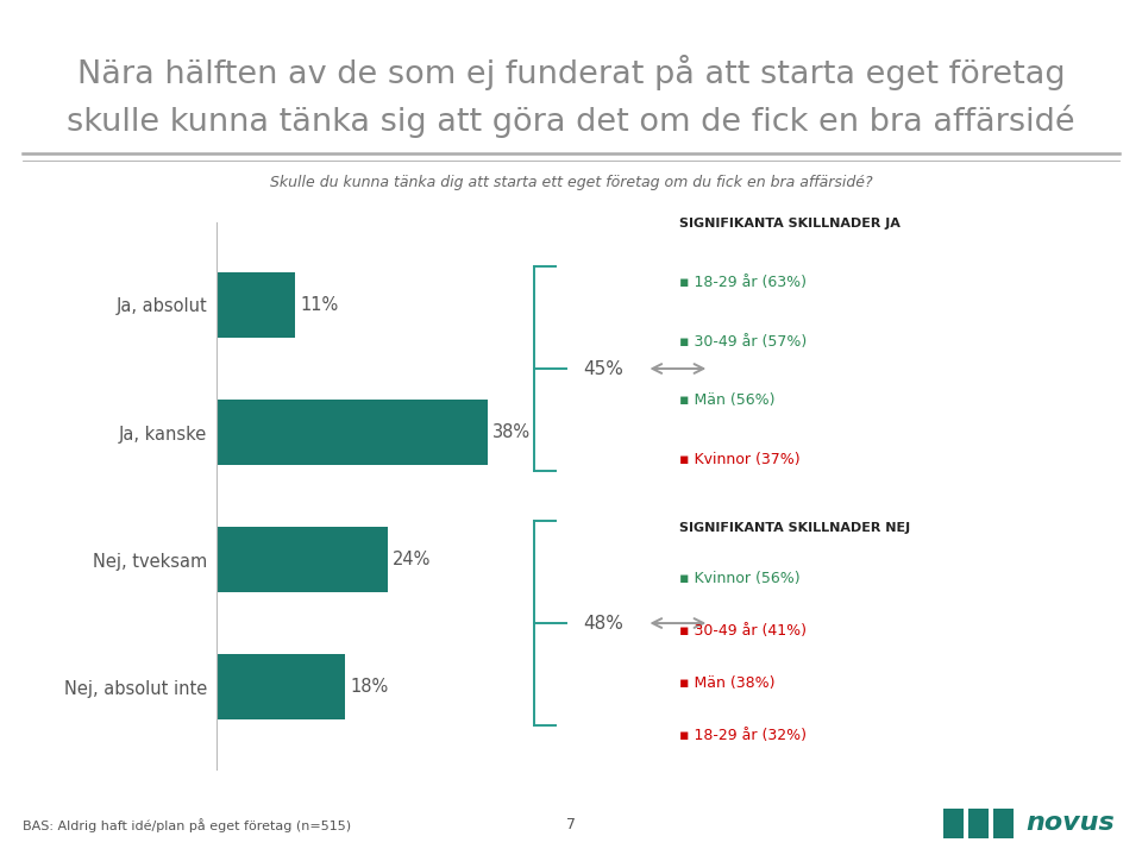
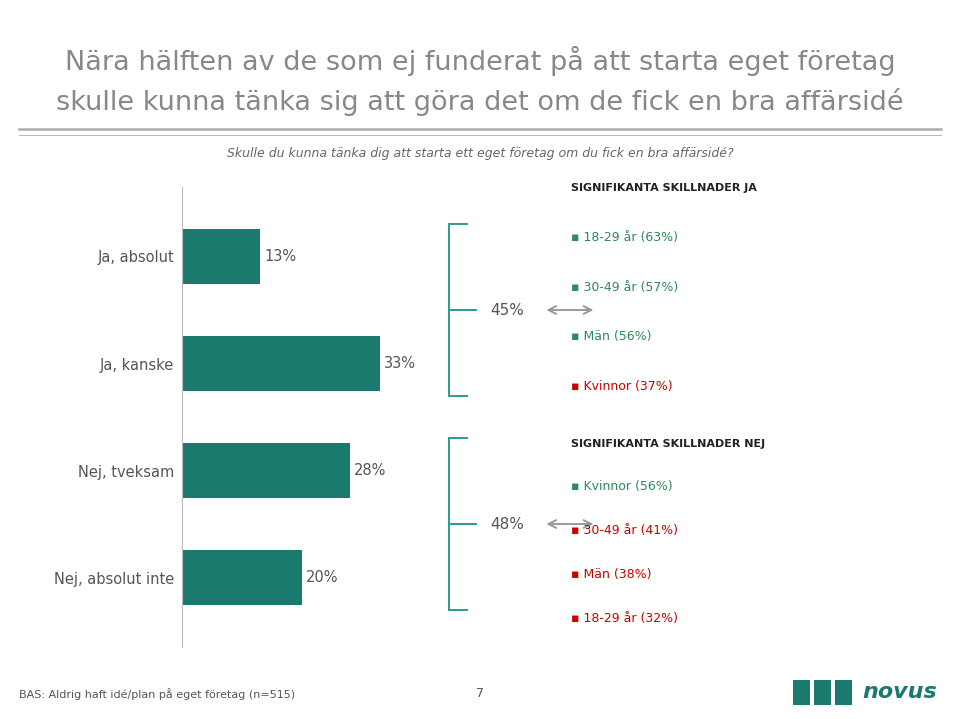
Ja, absolut: 11% -> 13%
Ja, kanske: 38% -> 33%
Nej, tveksam: 24% -> 28%
Nej, absolut inte: 18% -> 20%
